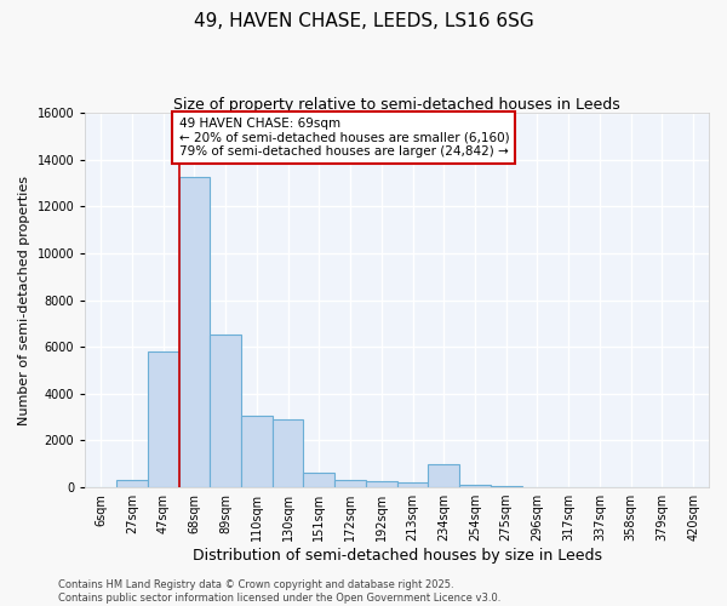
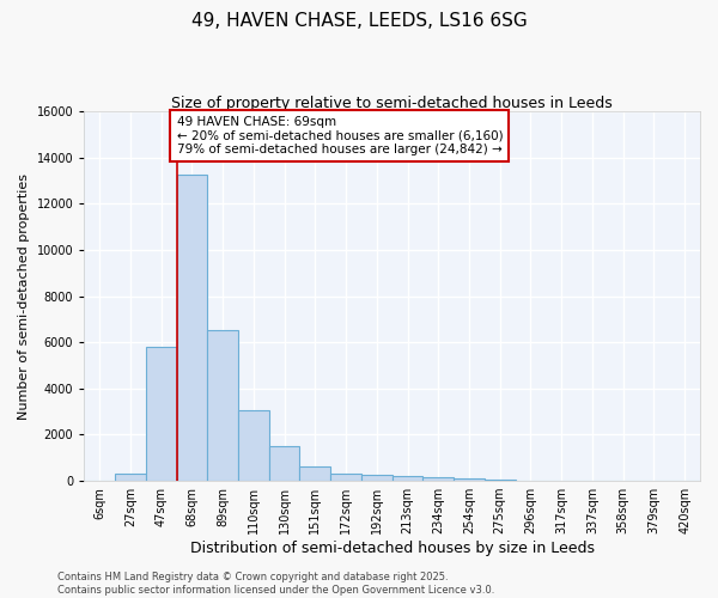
130sqm: 2900 -> 1500
234sqm: 1000 -> 200
